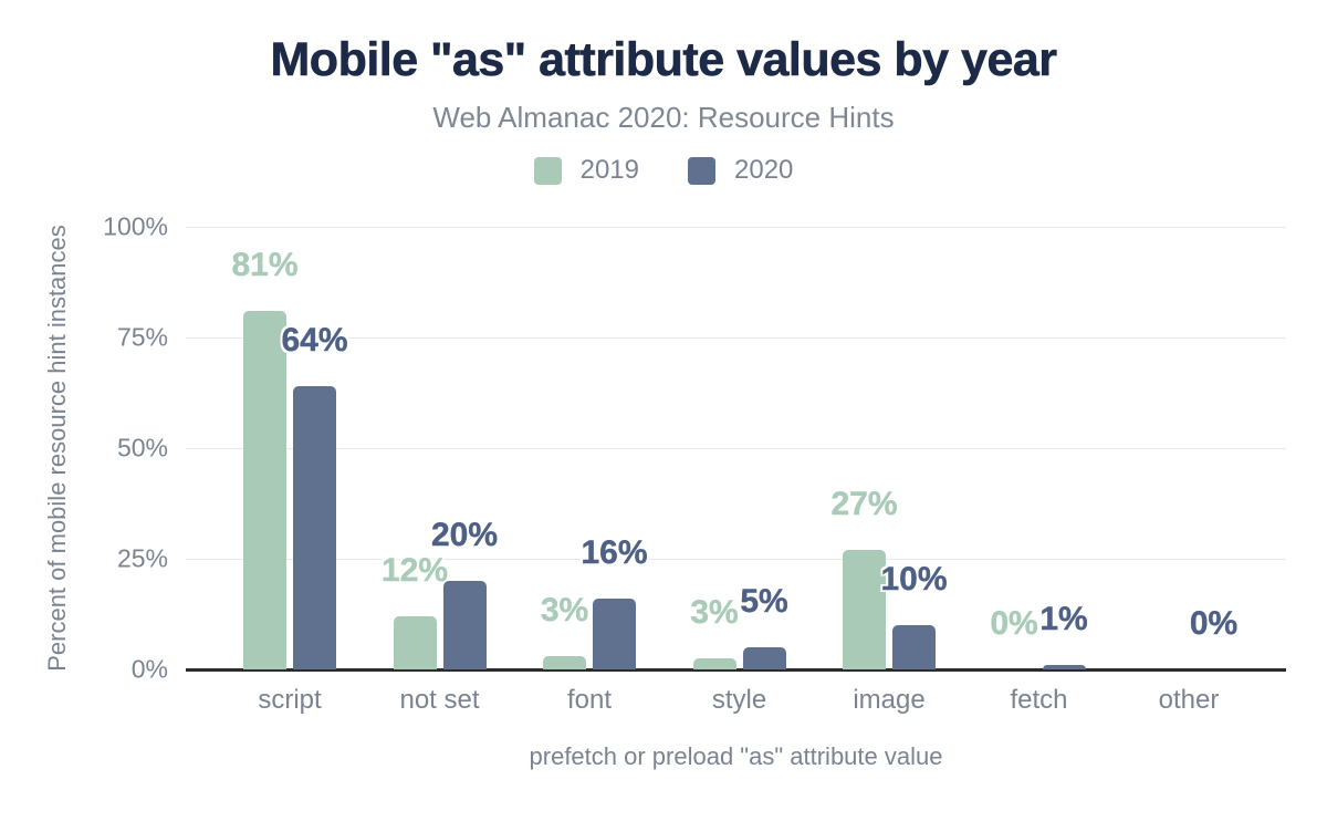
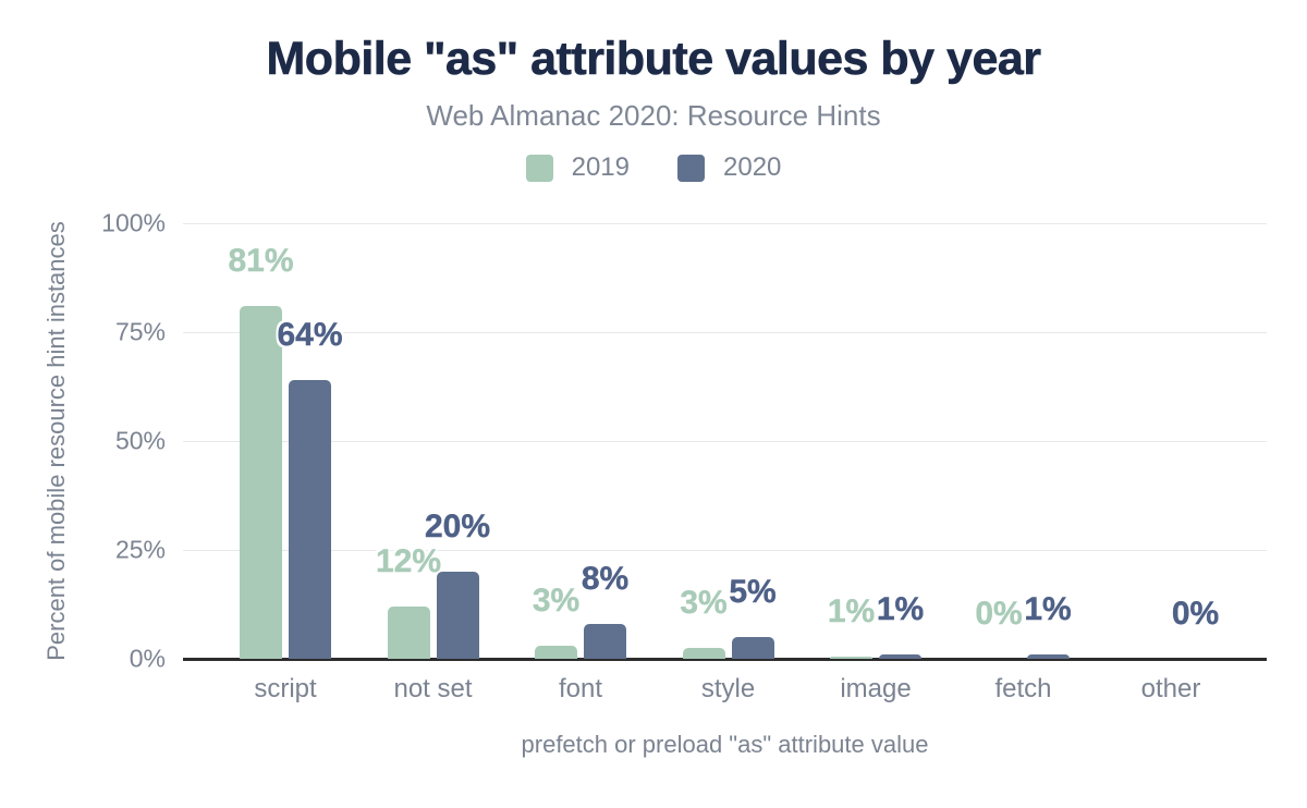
2020/font: 16% -> 8%
2019/image: 27% -> 1%
2020/image: 10% -> 1%
